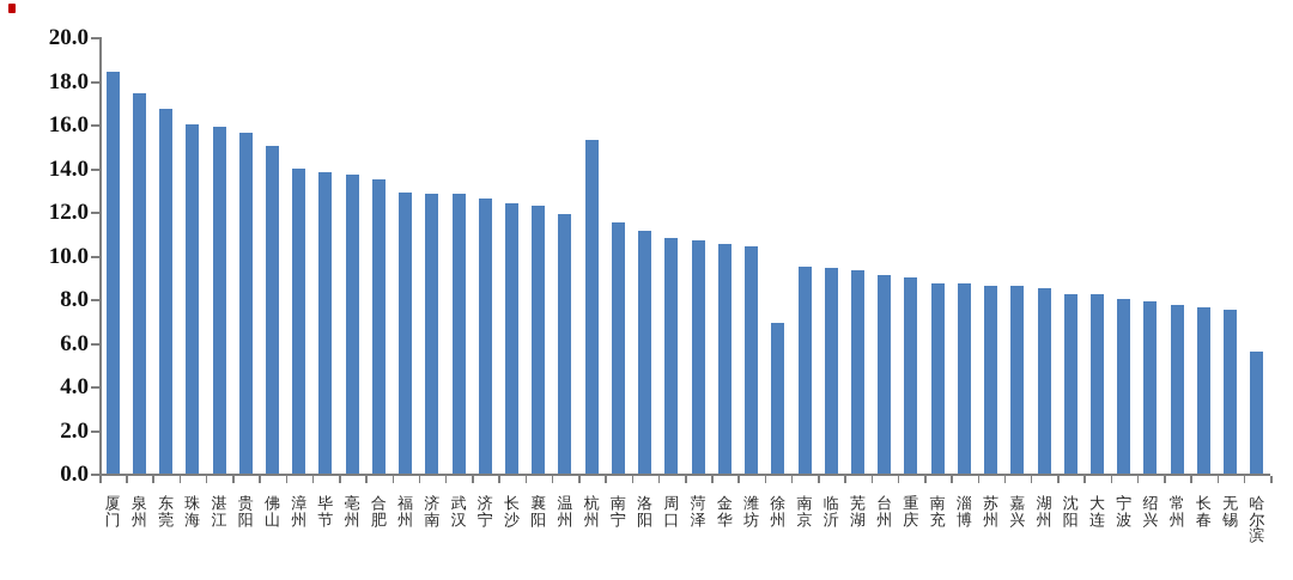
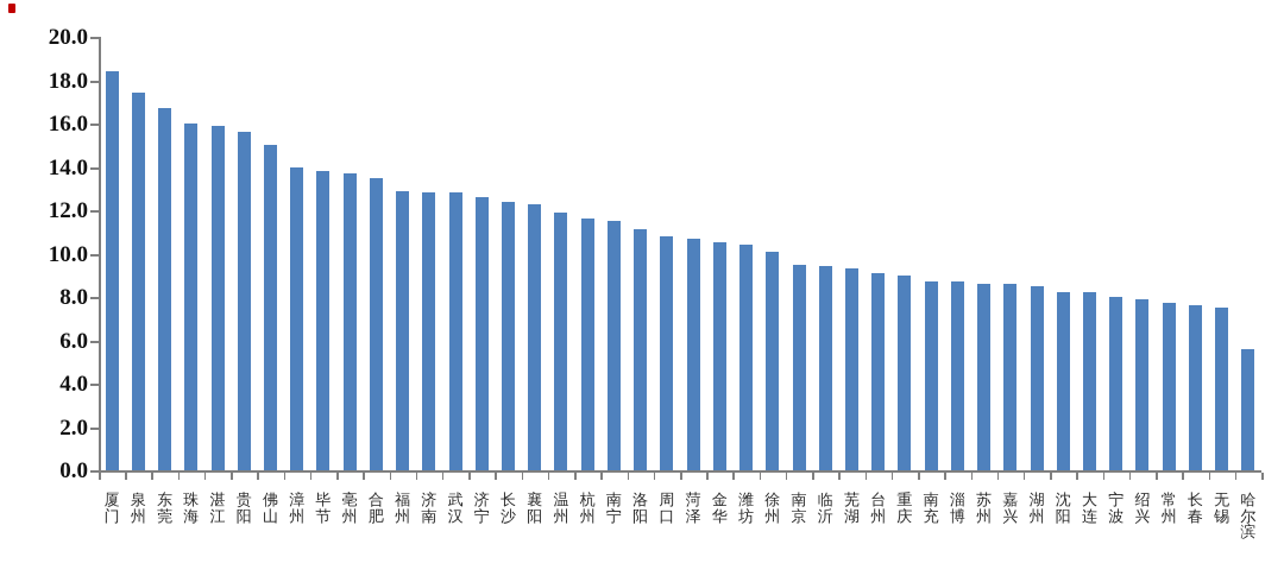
杭州: 15.3 -> 11.6
徐州: 6.9 -> 10.1
